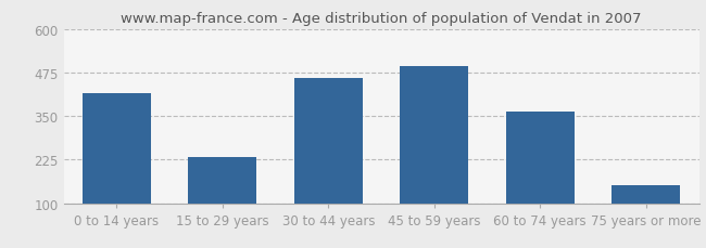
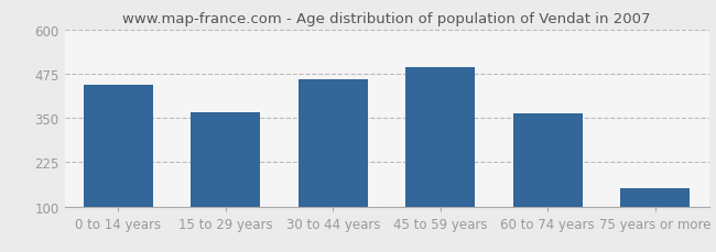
0 to 14 years: 415 -> 445
15 to 29 years: 232 -> 365
